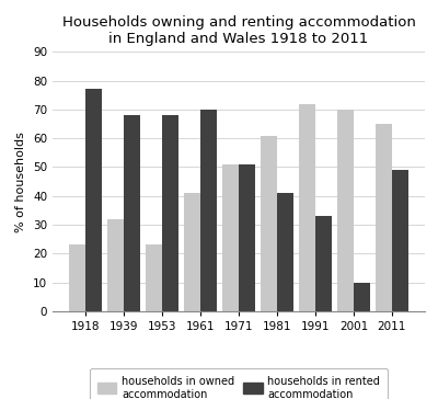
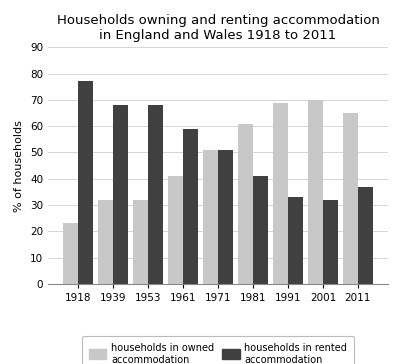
households in owned accommodation/1953: 23 -> 32
households in rented accommodation/1961: 70 -> 59
households in owned accommodation/1991: 72 -> 69
households in rented accommodation/2001: 10 -> 32
households in rented accommodation/2011: 49 -> 37
